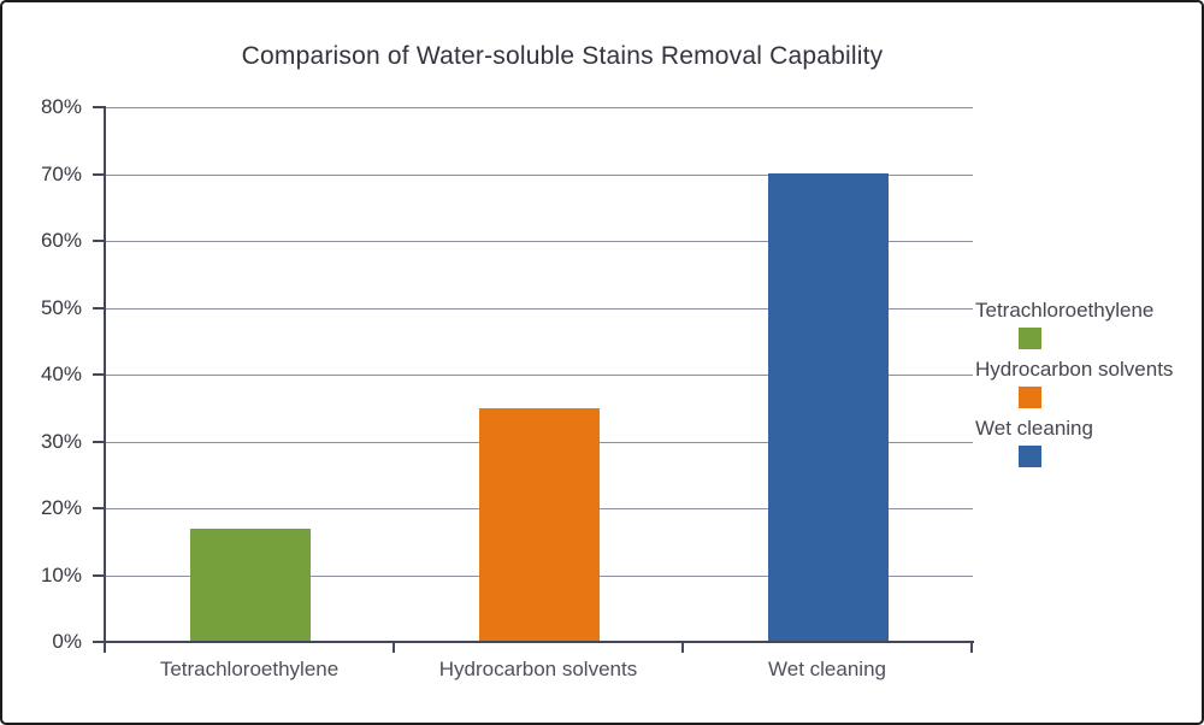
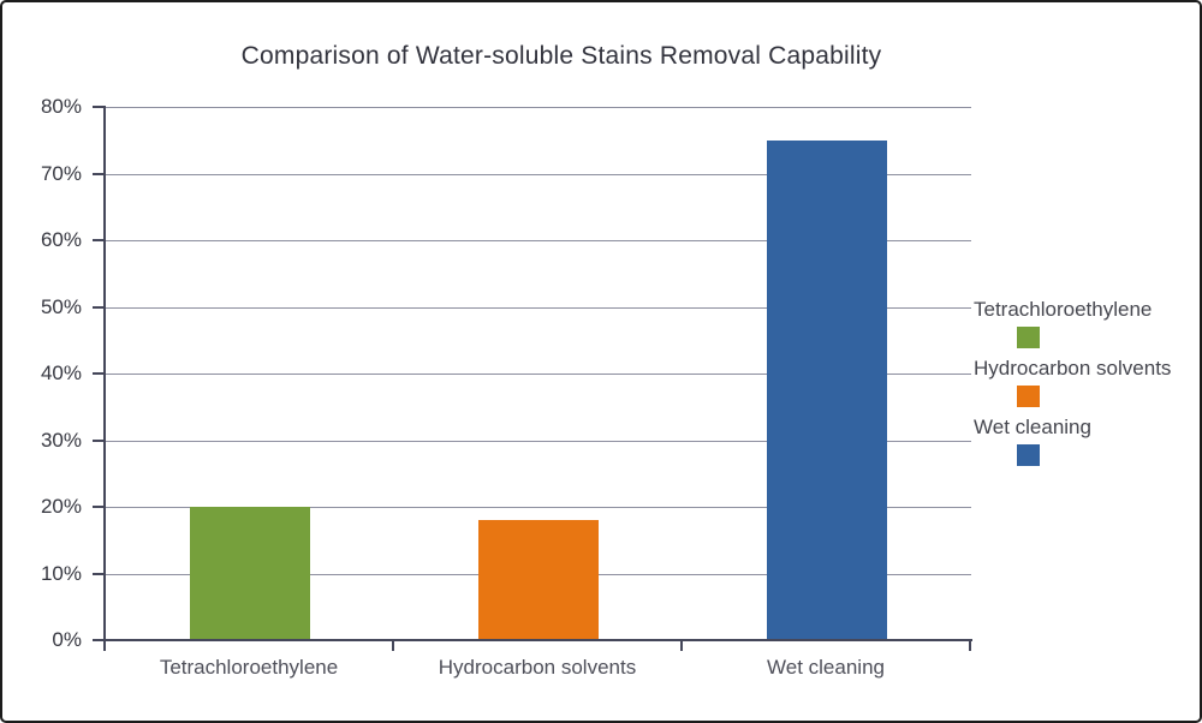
Tetrachloroethylene: 17% -> 20%
Hydrocarbon solvents: 35% -> 18%
Wet cleaning: 70% -> 75%
